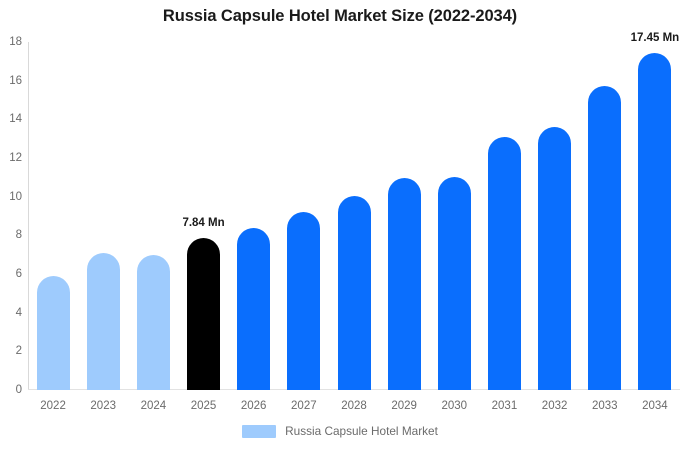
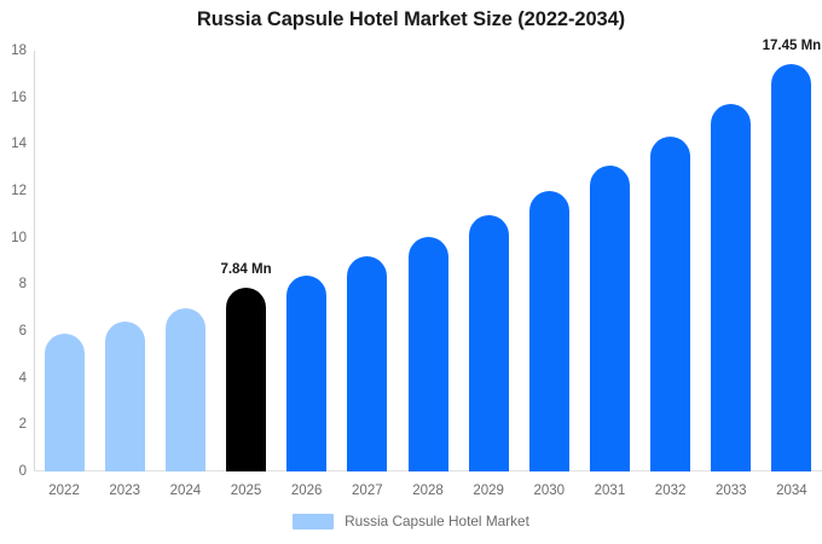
2023: 7.1 -> 6.4
2030: 11.0 -> 12.0
2032: 13.6 -> 14.3
